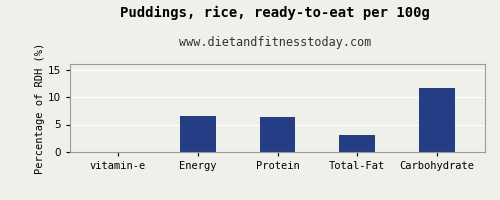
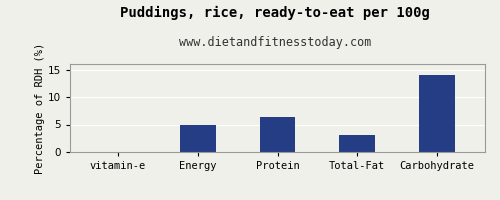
Energy: 6.6 -> 5.0
Carbohydrate: 11.6 -> 14.0
